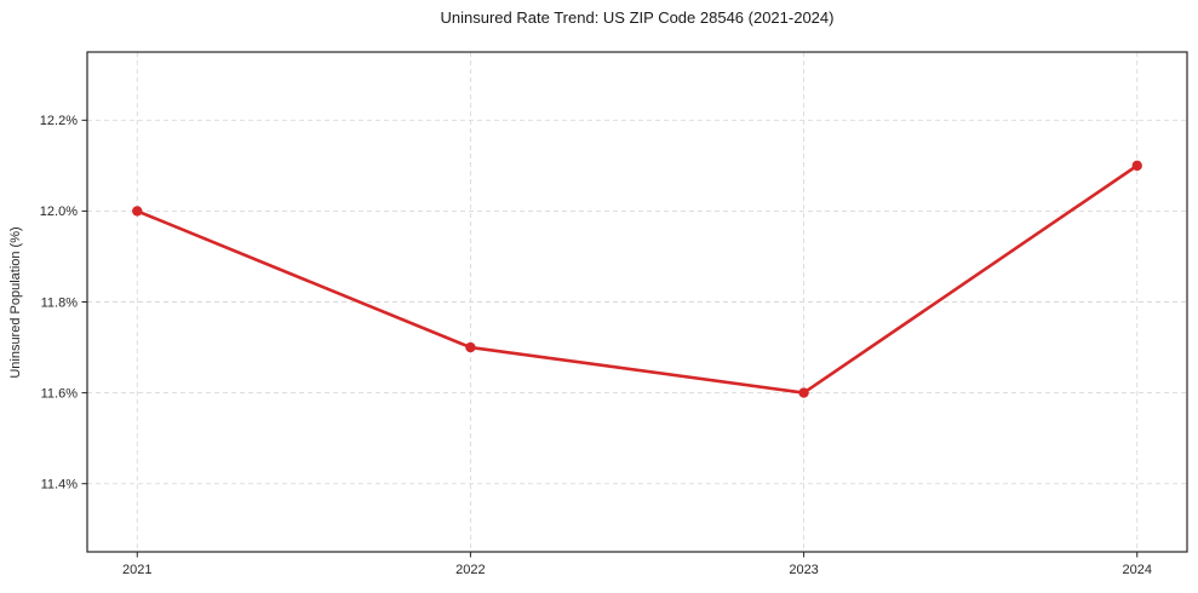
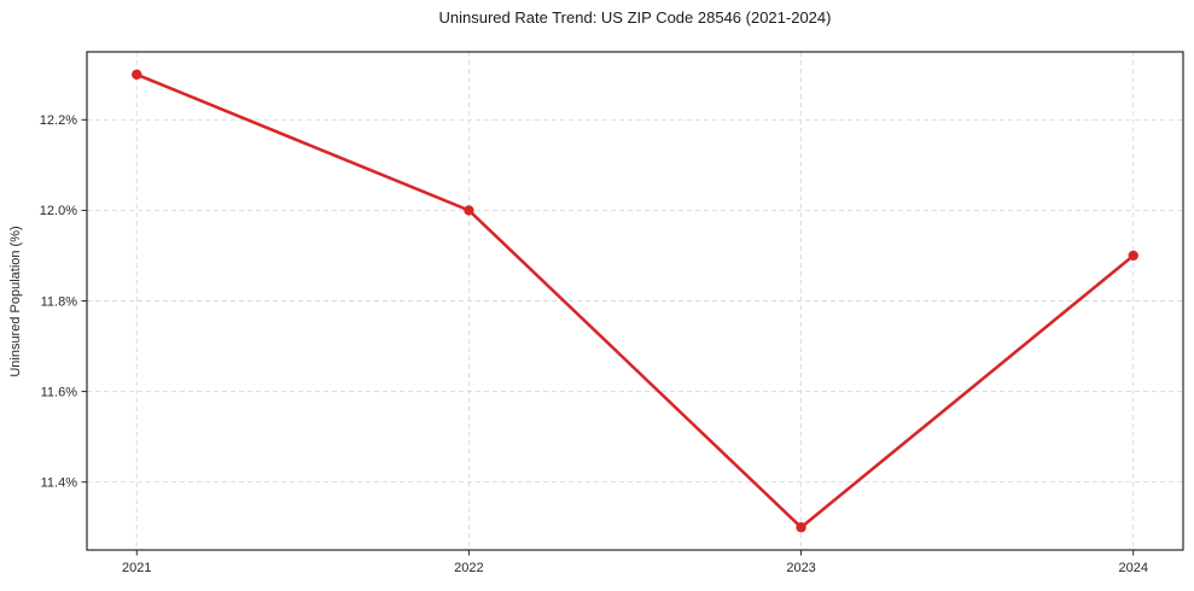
2021: 12.0% -> 12.3%
2022: 11.7% -> 12.0%
2023: 11.6% -> 11.3%
2024: 12.1% -> 11.9%
